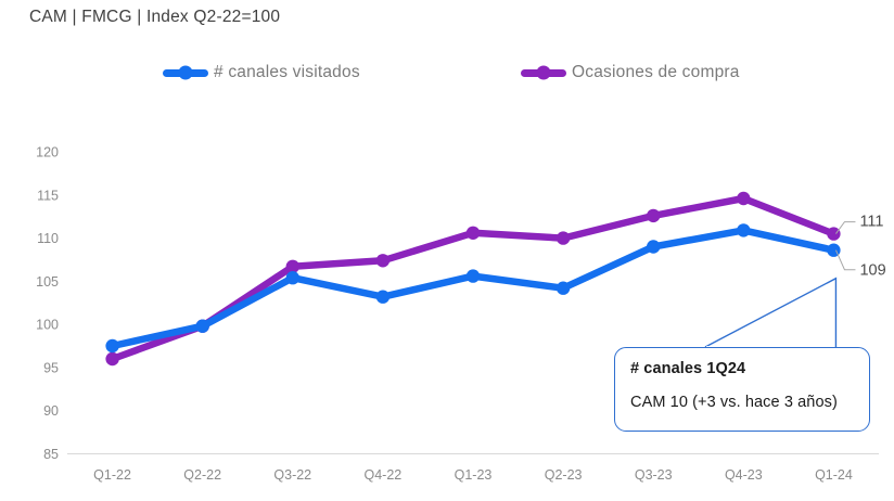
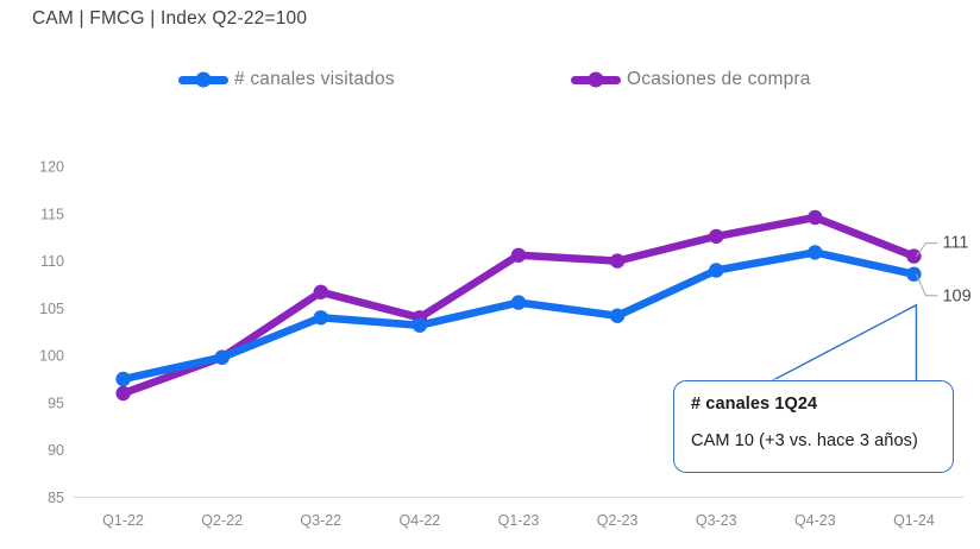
# canales visitados/Q3-22: 105 -> 104
Ocasiones de compra/Q4-22: 107 -> 104
